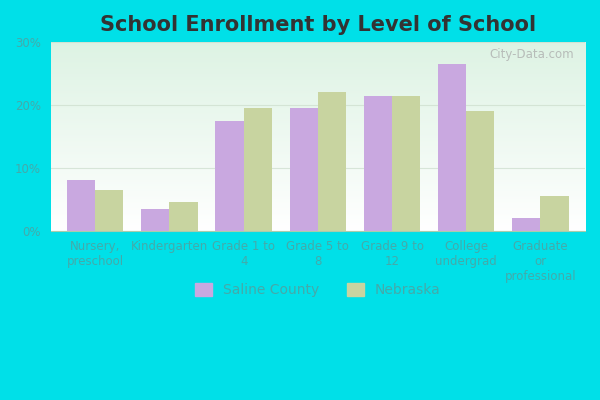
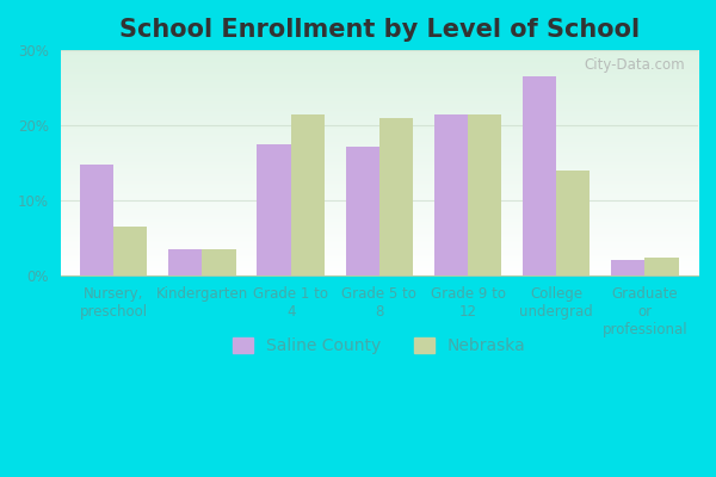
Saline County/Nursery, preschool: 8.0% -> 14.8%
Nebraska/Kindergarten: 4.5% -> 3.4%
Nebraska/Grade 1 to 4: 19.5% -> 21.4%
Saline County/Grade 5 to 8: 19.5% -> 17.2%
Nebraska/Grade 5 to 8: 22.0% -> 21.0%
Nebraska/College undergrad: 19.0% -> 14.0%
Nebraska/Graduate or professional: 5.5% -> 2.4%
